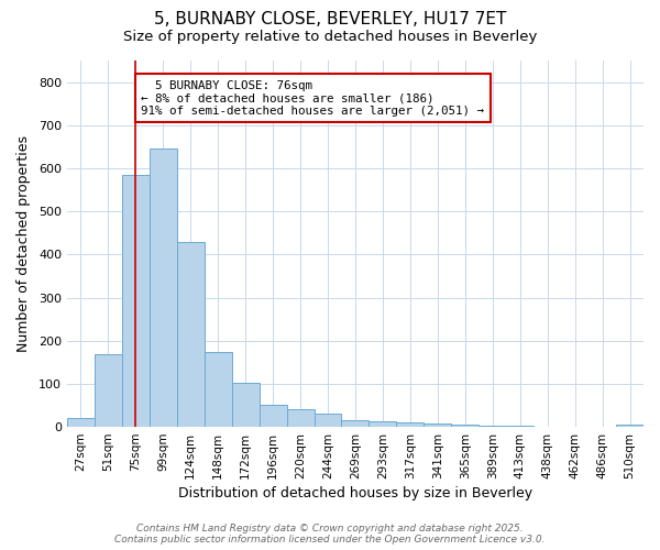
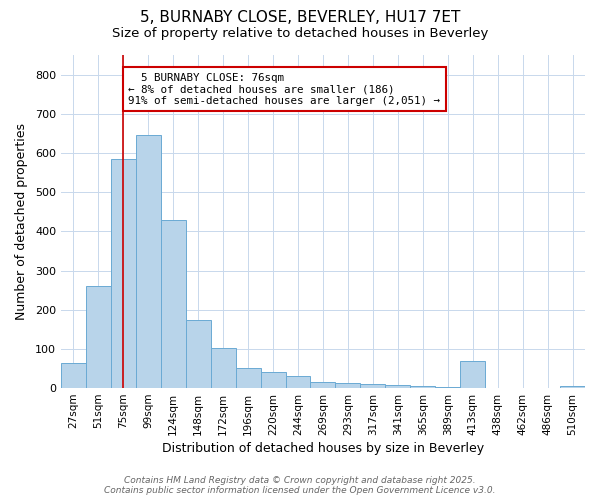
27sqm: 20 -> 65
51sqm: 168 -> 260
413sqm: 2 -> 70
